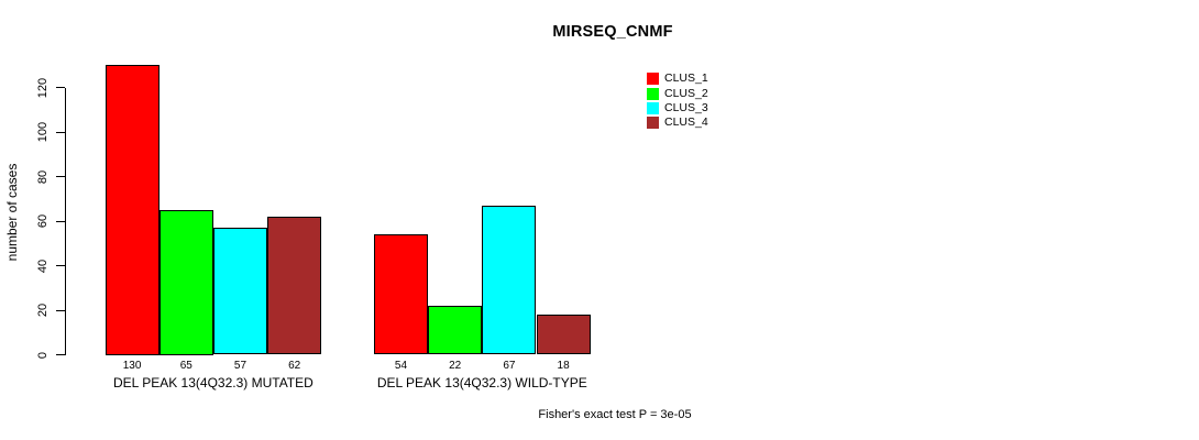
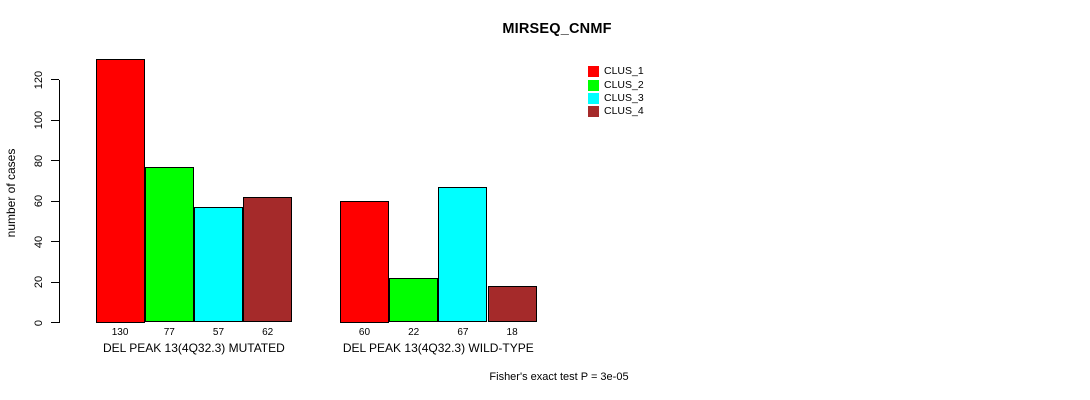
CLUS_2/DEL PEAK 13(4Q32.3) MUTATED: 65 -> 77
CLUS_1/DEL PEAK 13(4Q32.3) WILD-TYPE: 54 -> 60
